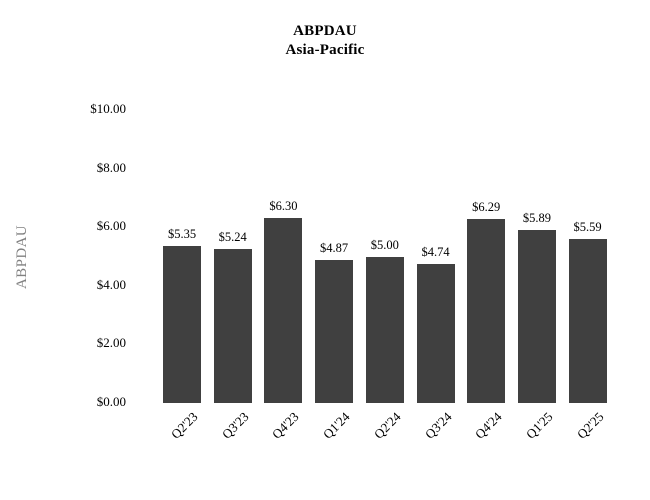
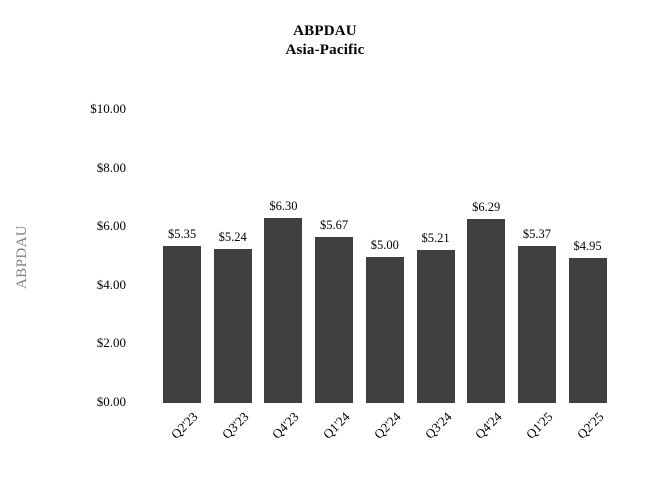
Q1'24: $4.87 -> $5.67
Q3'24: $4.74 -> $5.21
Q1'25: $5.89 -> $5.37
Q2'25: $5.59 -> $4.95
